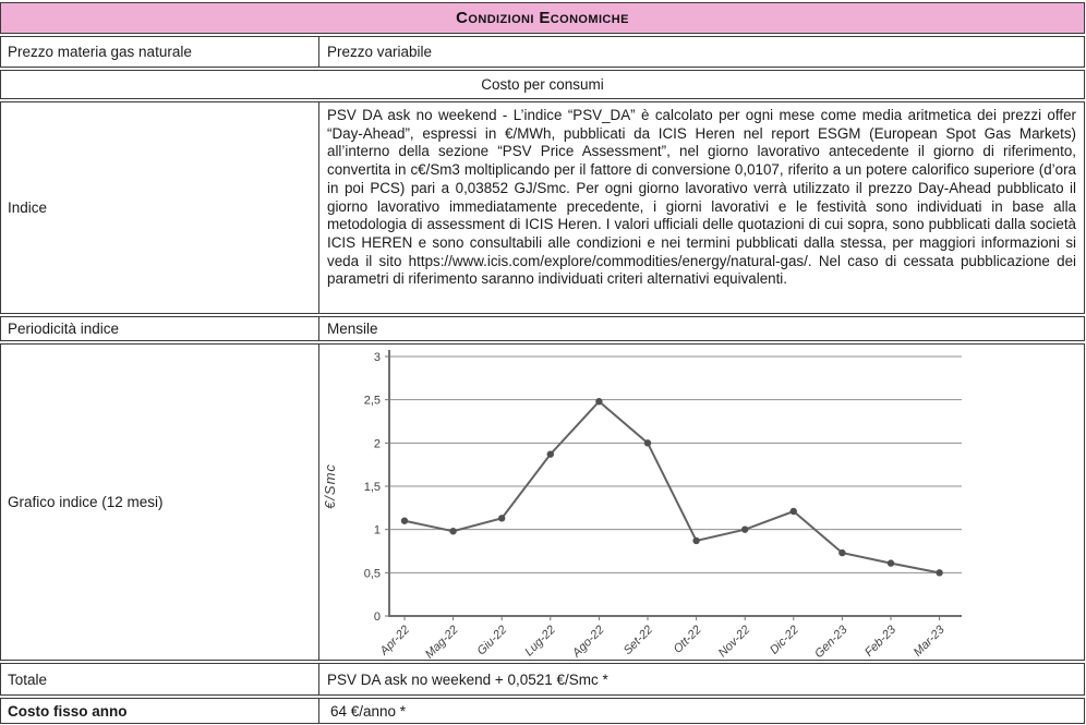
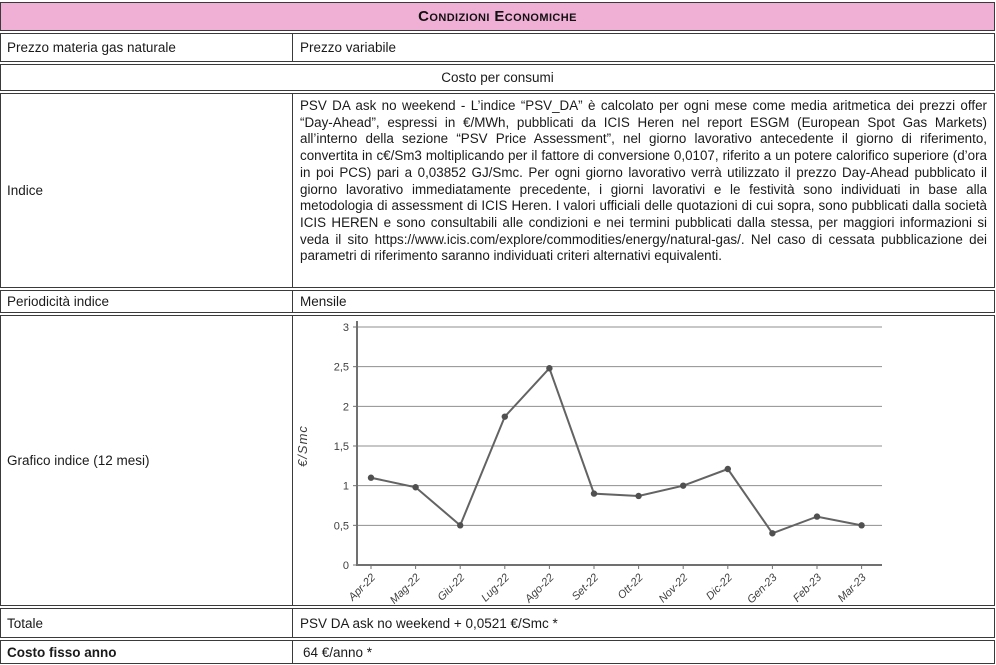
Giu-22: 1.1 -> 0.5
Set-22: 2.0 -> 0.9
Gen-23: 0.7 -> 0.4
